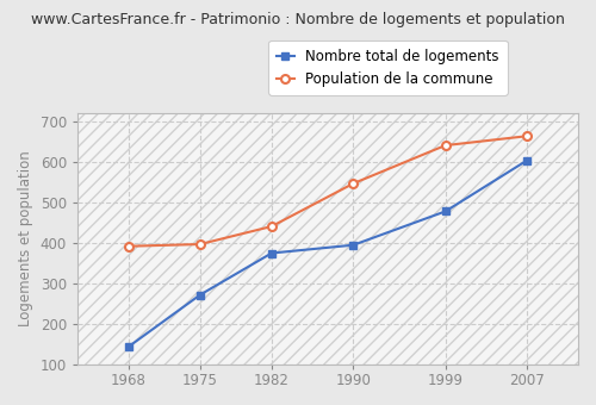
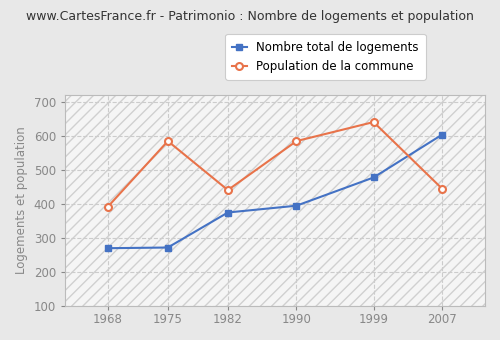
Nombre total de logements/1968: 144 -> 270
Population de la commune/1975: 397 -> 585
Population de la commune/1990: 547 -> 585
Population de la commune/2007: 664 -> 445
